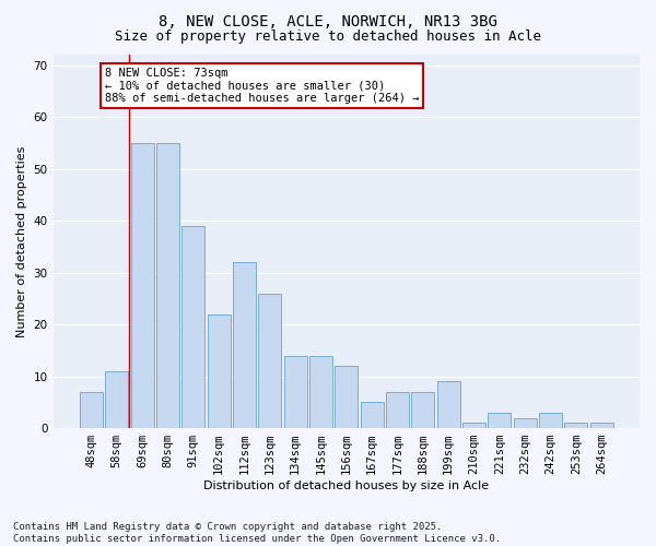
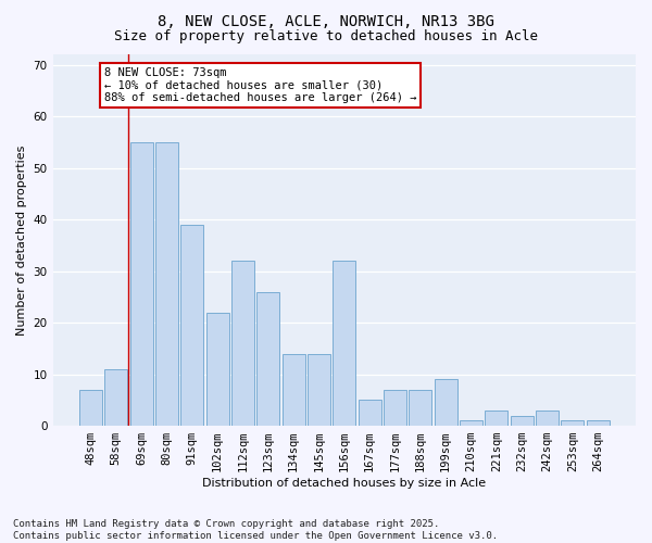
156sqm: 12 -> 32
